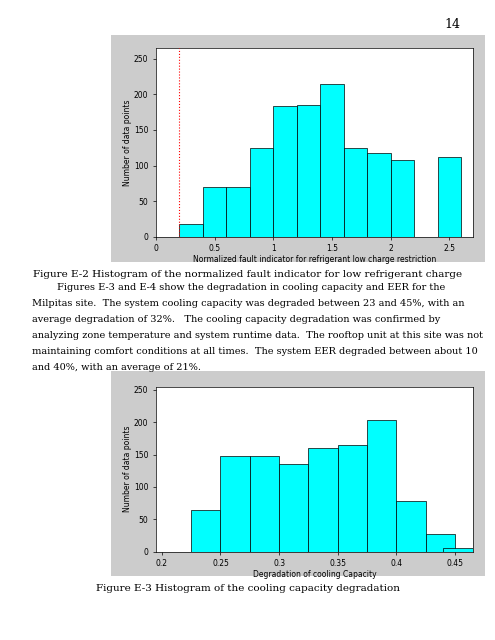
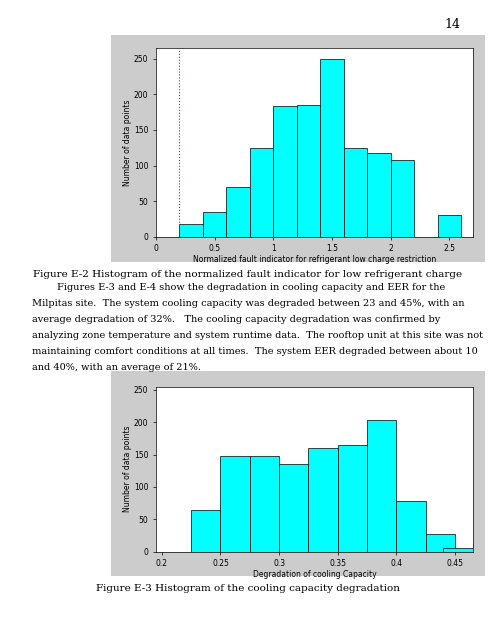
0.5: 70 -> 35
1.5: 214 -> 250
2.5: 112 -> 30
